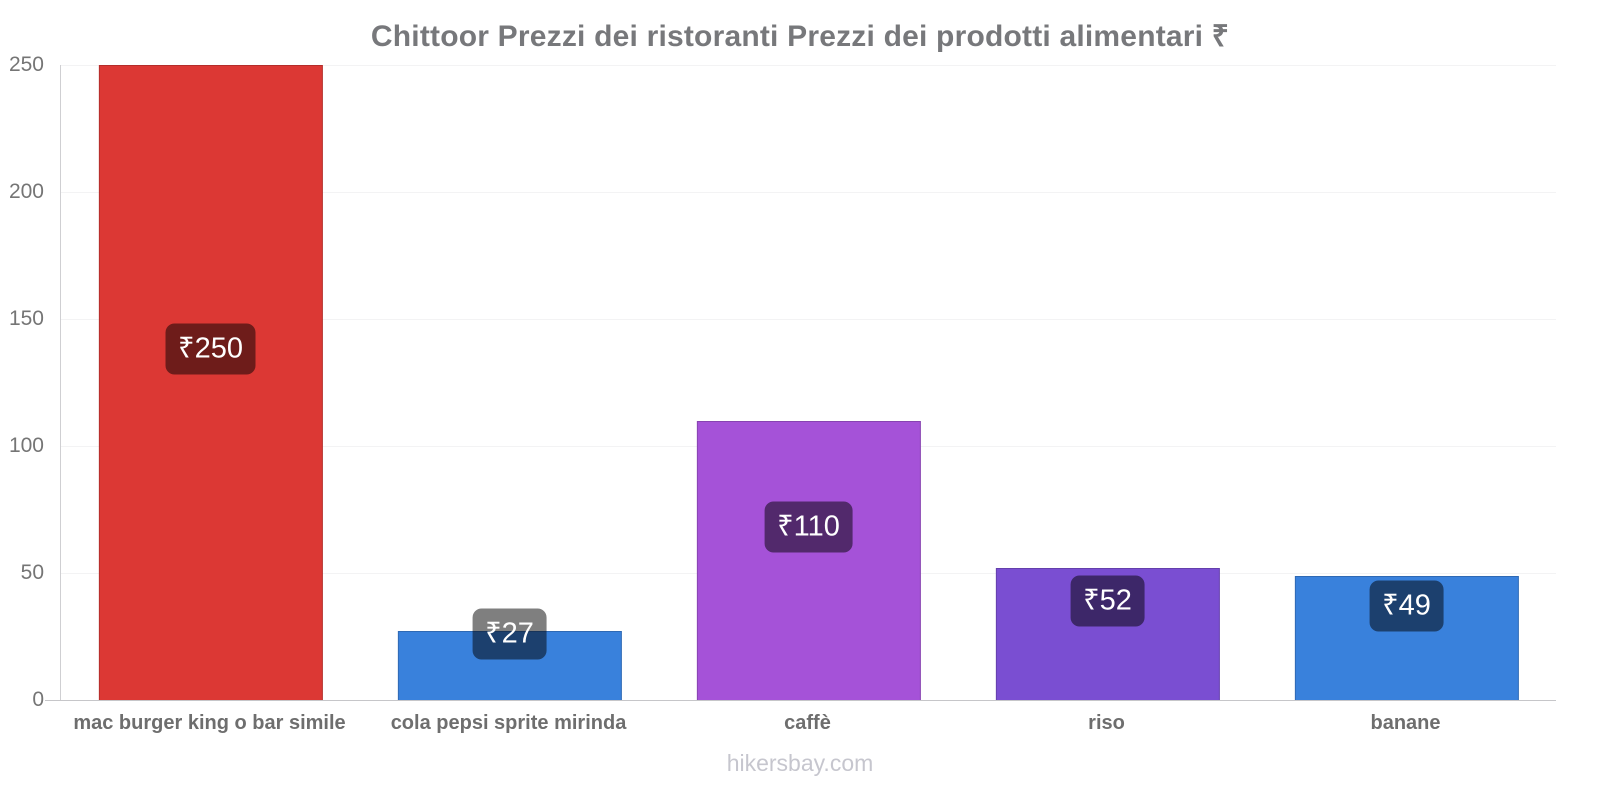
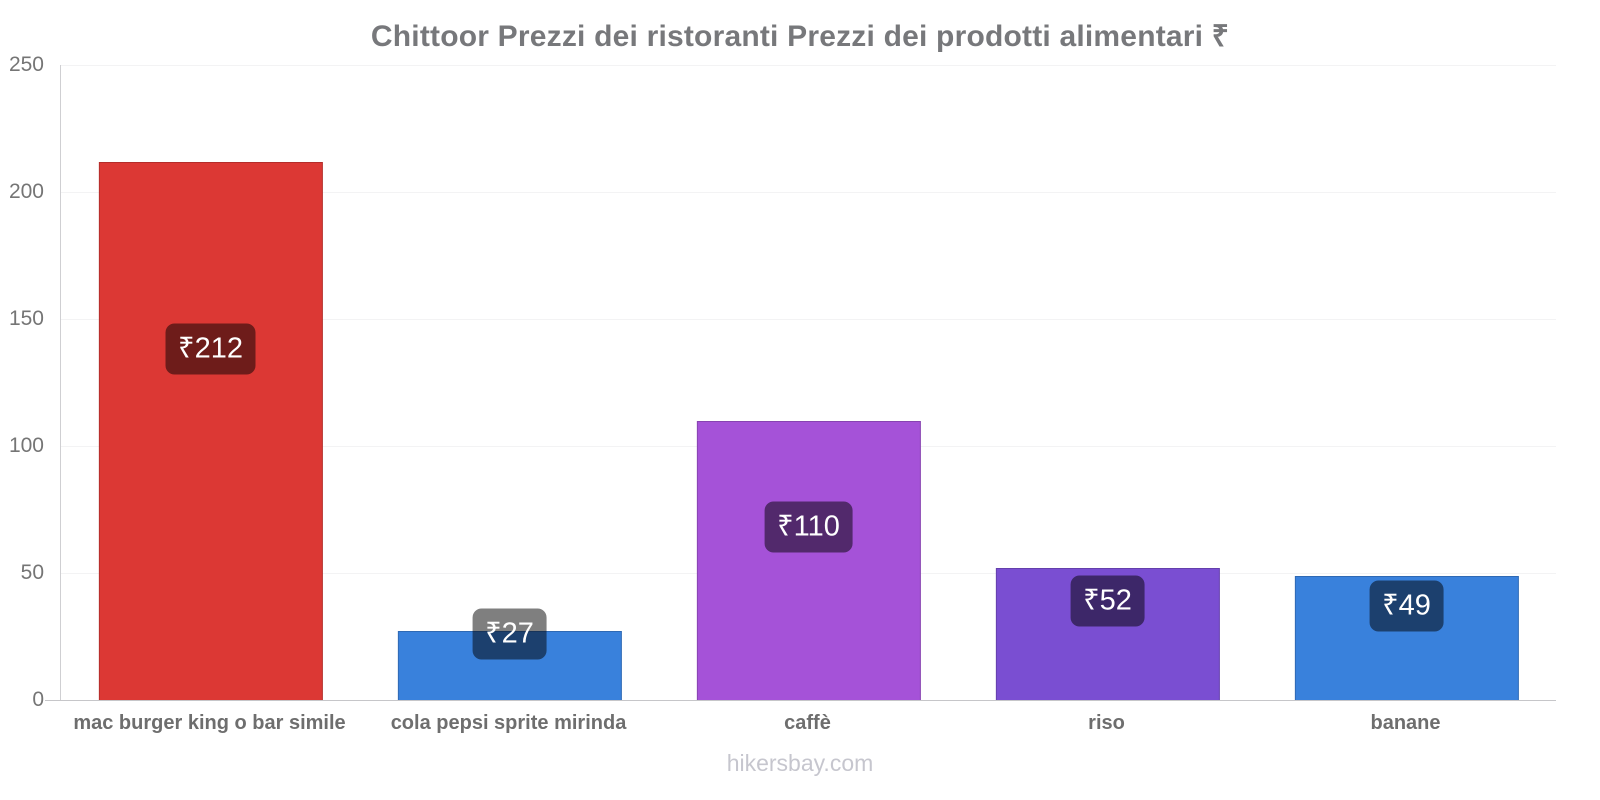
mac burger king o bar simile: 250 -> 212
